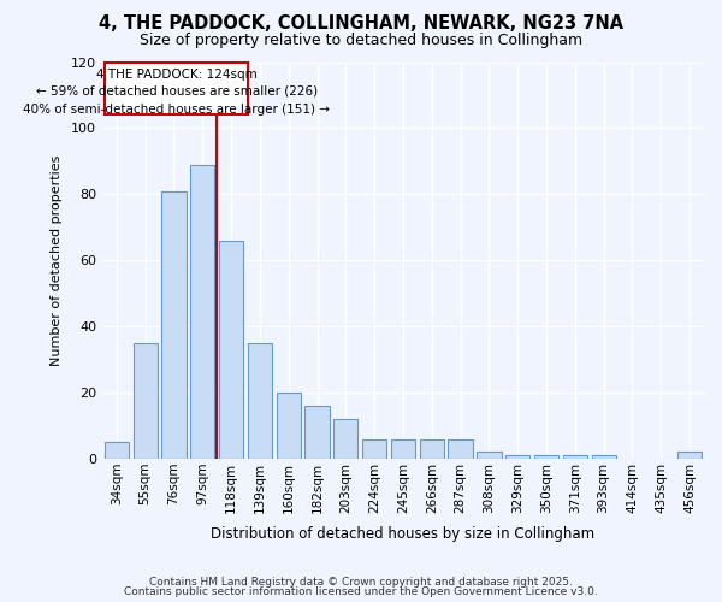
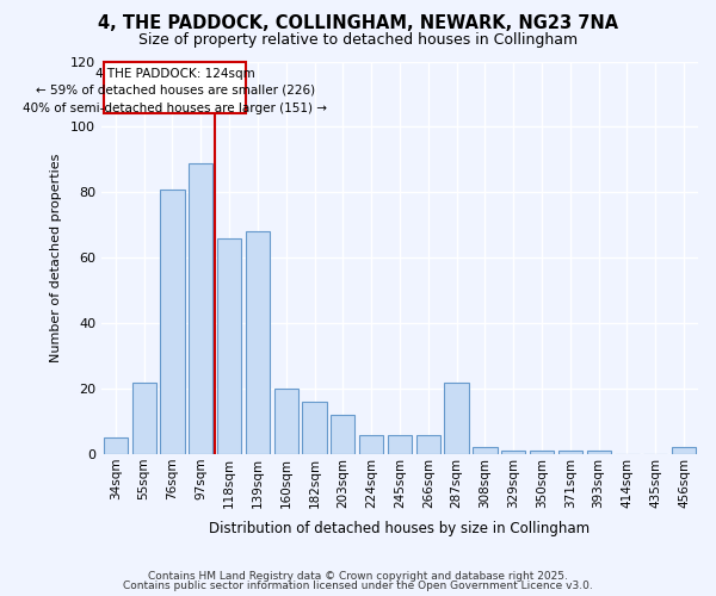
55sqm: 35 -> 22
139sqm: 35 -> 68
287sqm: 6 -> 22
